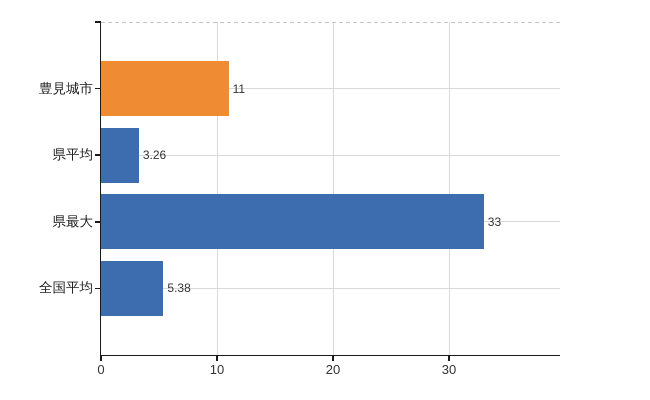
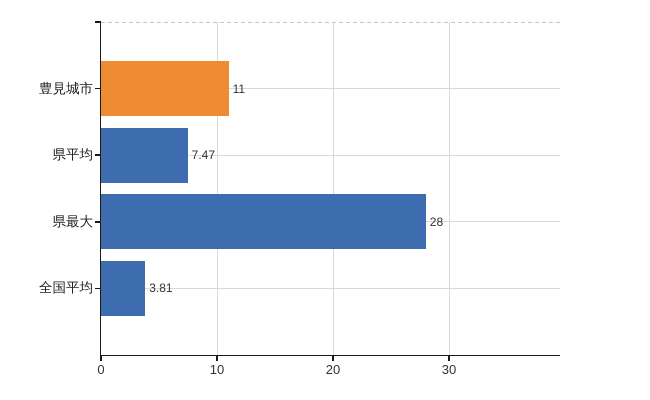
県平均: 3.26 -> 7.47
県最大: 33 -> 28
全国平均: 5.38 -> 3.81
